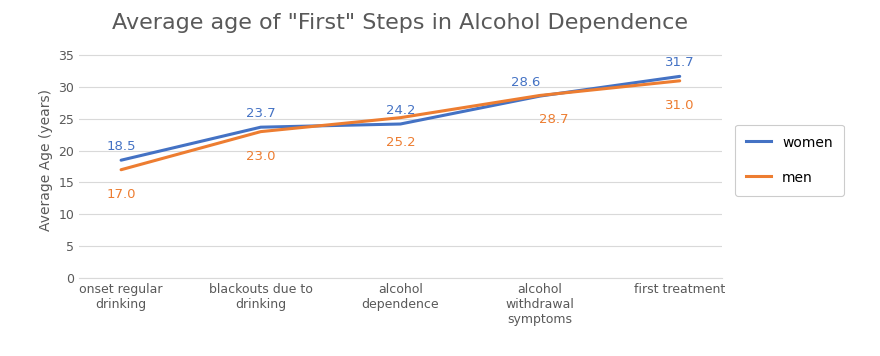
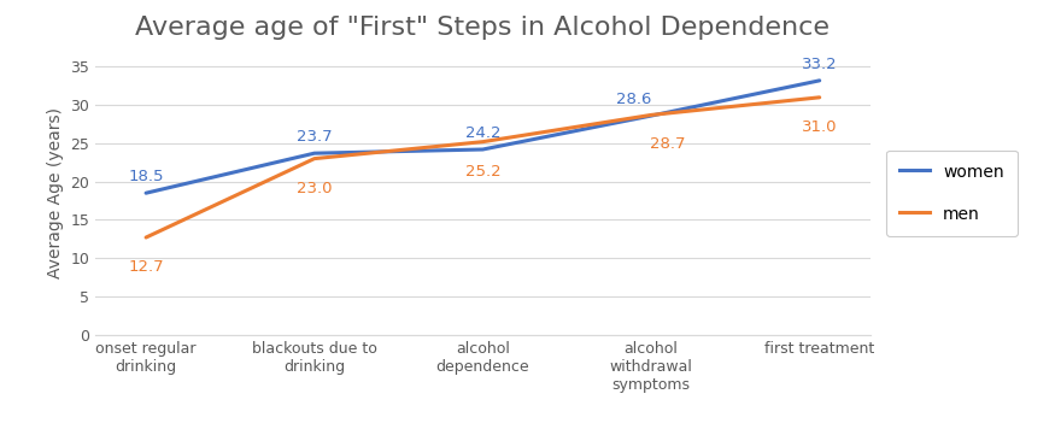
men/onset regular drinking: 17.0 -> 12.7
women/first treatment: 31.7 -> 33.2
